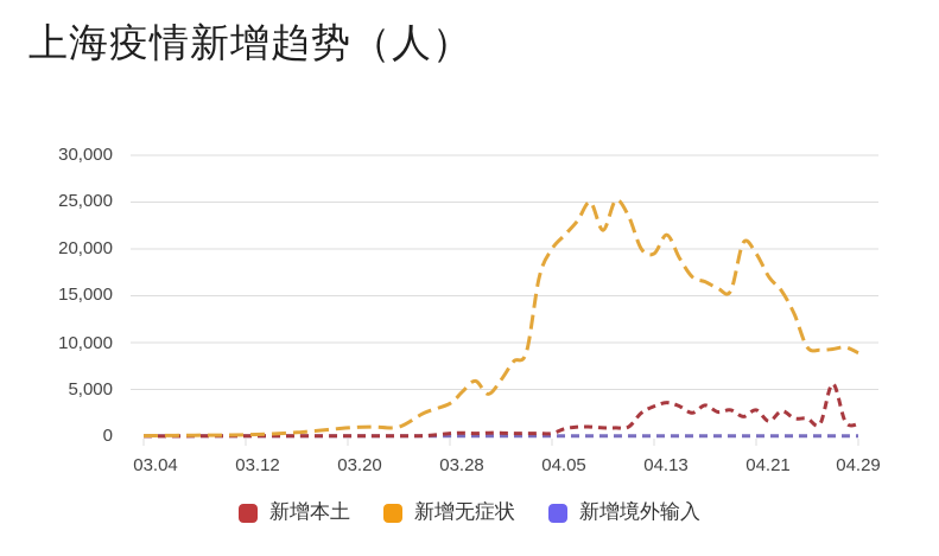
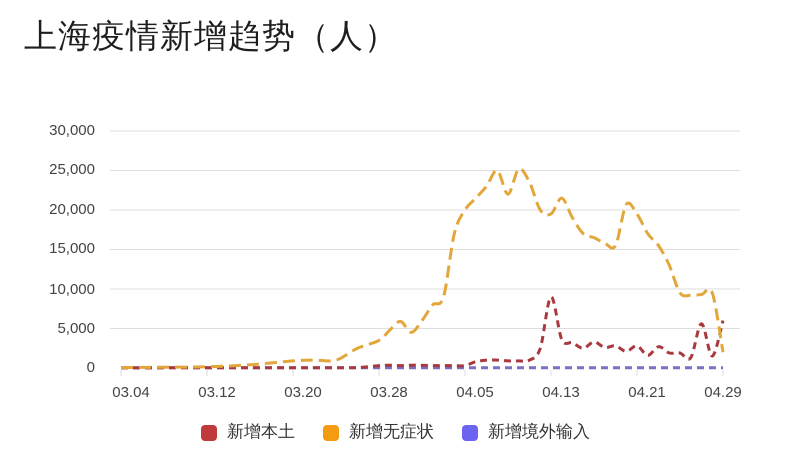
新增本土/04.13: 3000 -> 9000
新增本土/04.29: 1000 -> 6000
新增无症状/04.29: 9000 -> 2000
